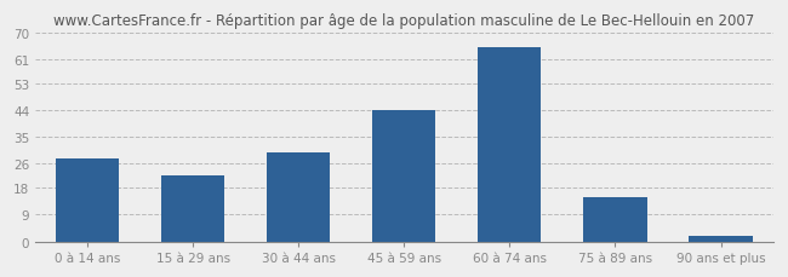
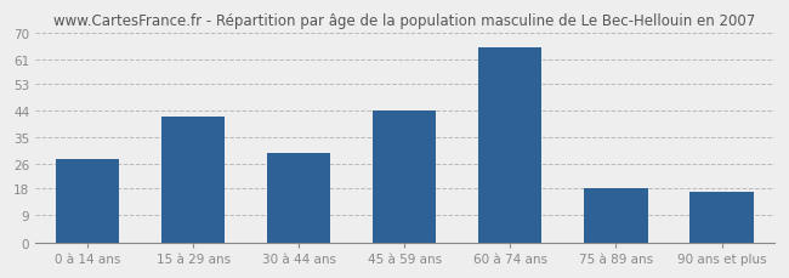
15 à 29 ans: 22 -> 42
75 à 89 ans: 15 -> 18
90 ans et plus: 2 -> 17
